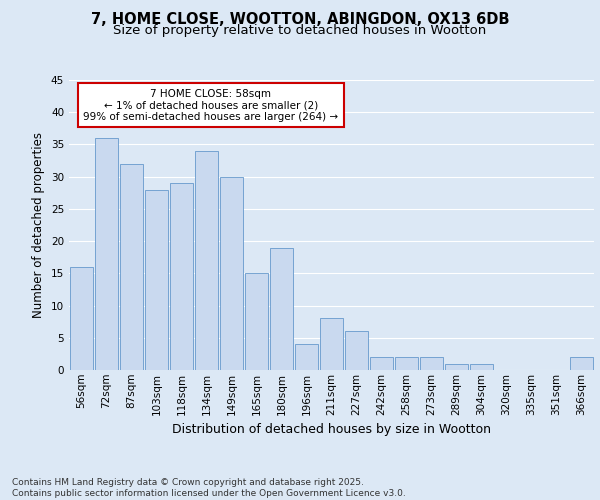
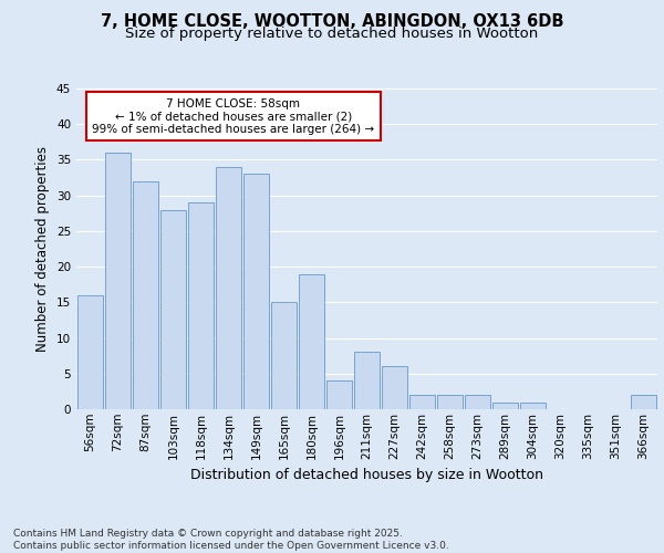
149sqm: 30 -> 33
